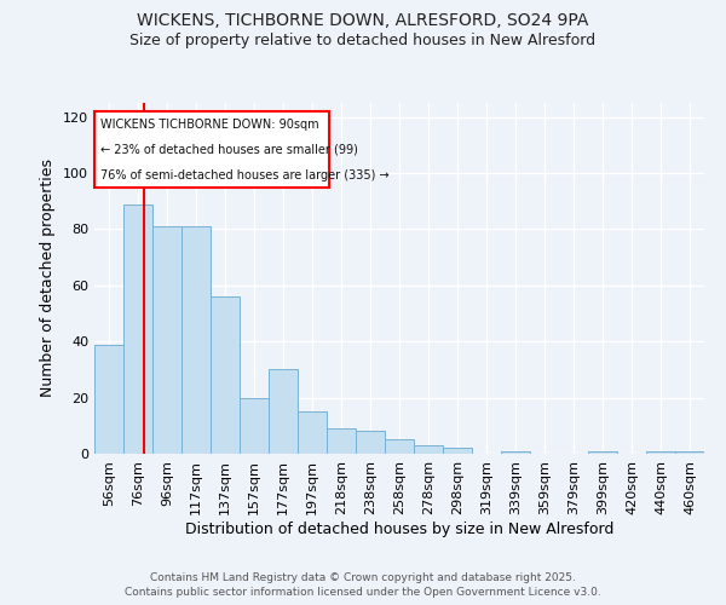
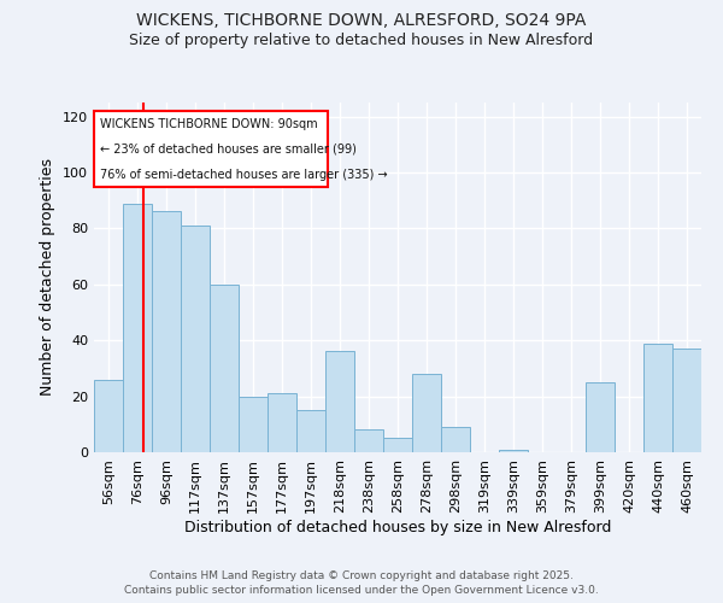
56sqm: 39 -> 26
96sqm: 81 -> 86
137sqm: 56 -> 60
177sqm: 30 -> 21
218sqm: 9 -> 36
278sqm: 3 -> 28
298sqm: 2 -> 9
399sqm: 1 -> 25
440sqm: 1 -> 39
460sqm: 1 -> 37
